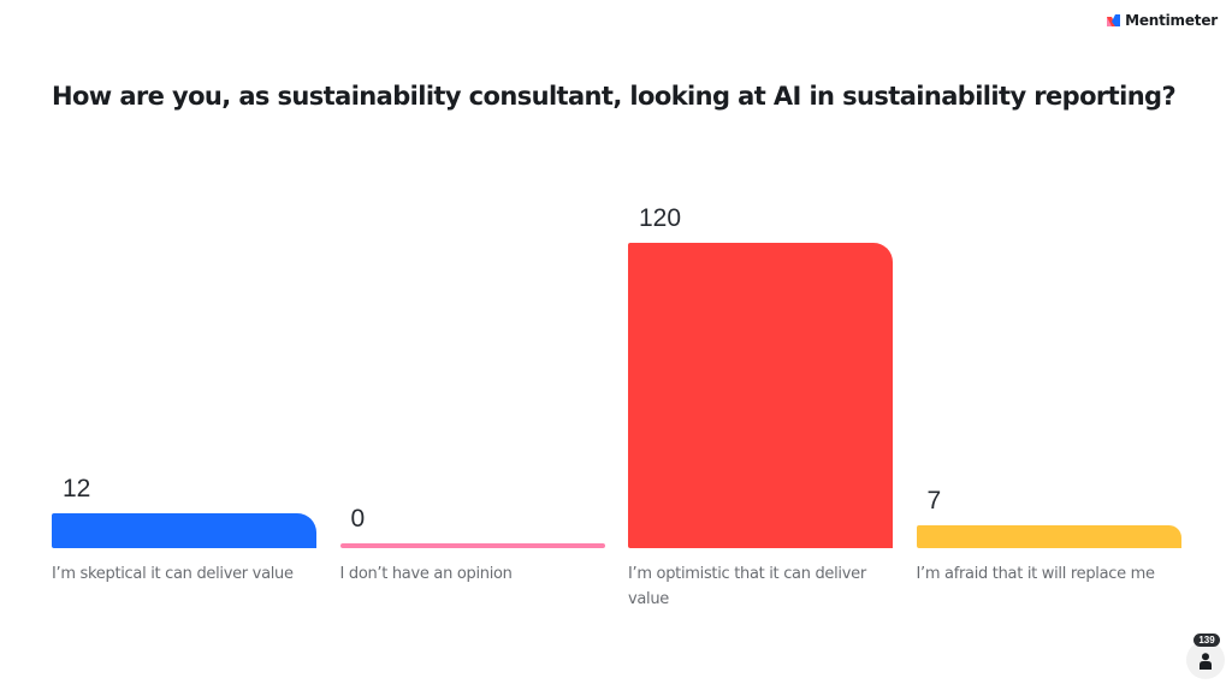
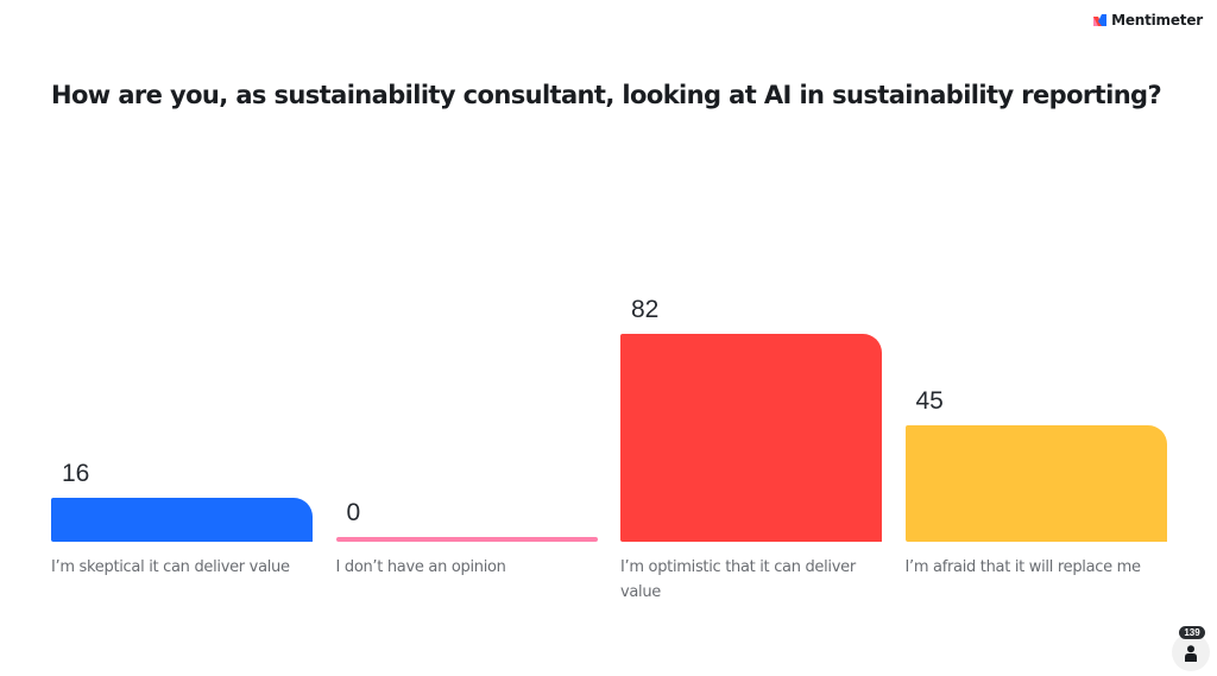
I’m skeptical it can deliver value: 12 -> 16
I’m optimistic that it can deliver value: 120 -> 82
I’m afraid that it will replace me: 7 -> 45
